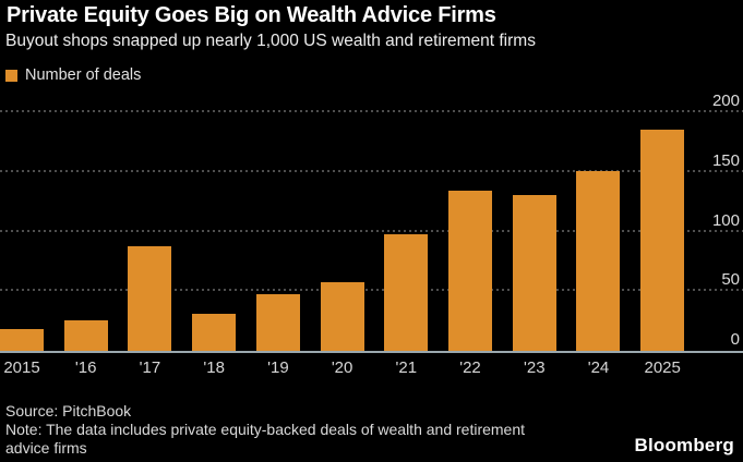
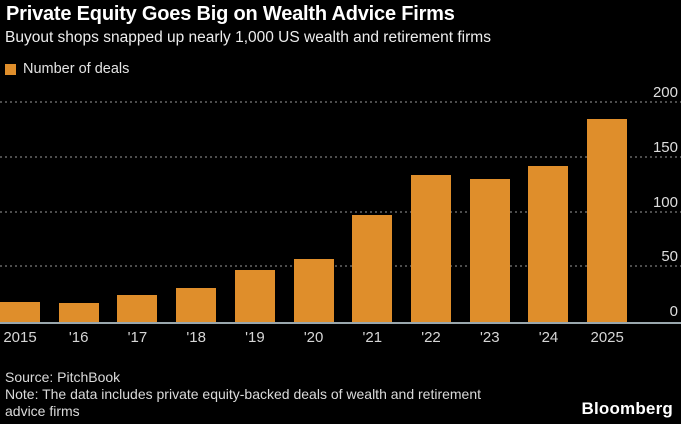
'16: 26 -> 17
'17: 88 -> 25
'24: 151 -> 143
